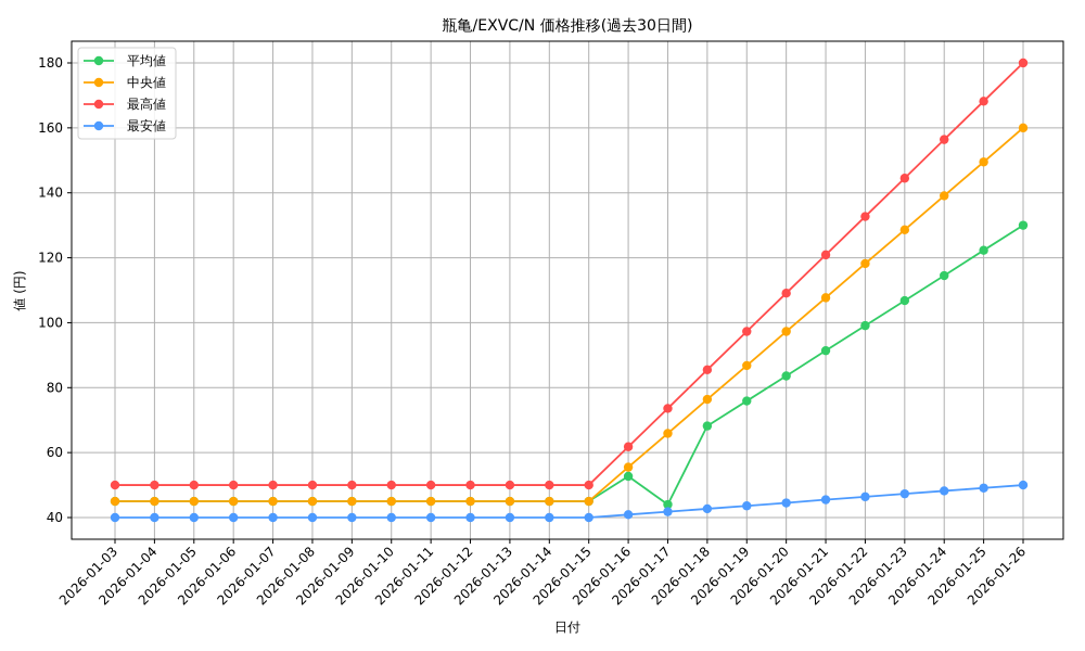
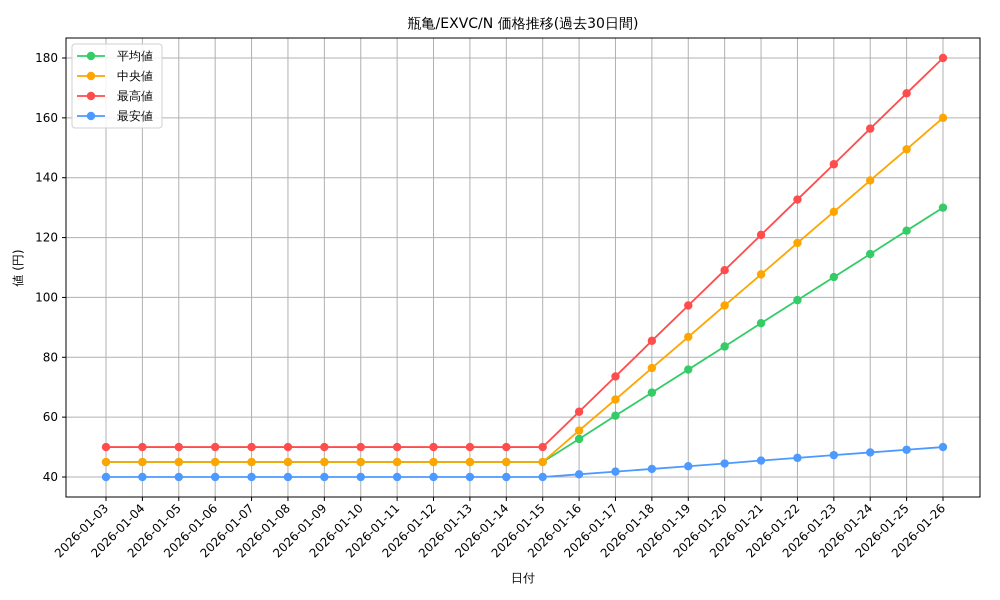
平均値/2026-01-17: 44 -> 60
